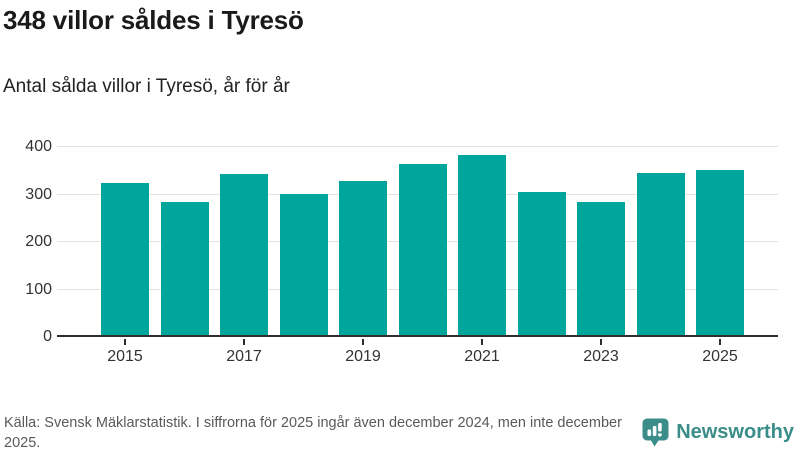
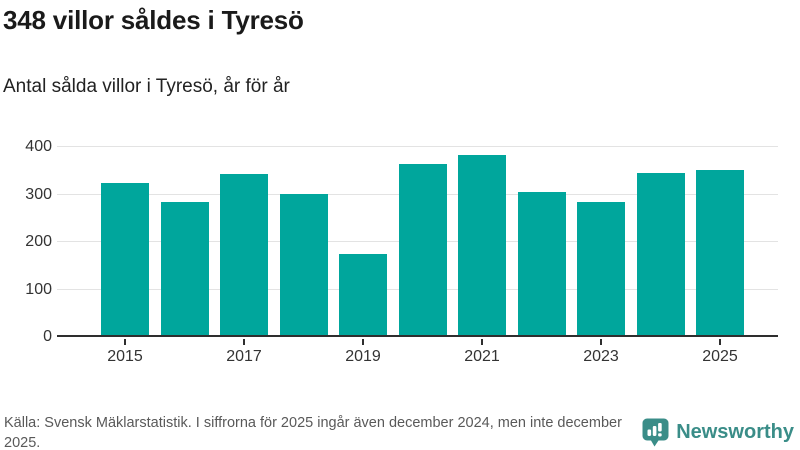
2019: 320 -> 170
